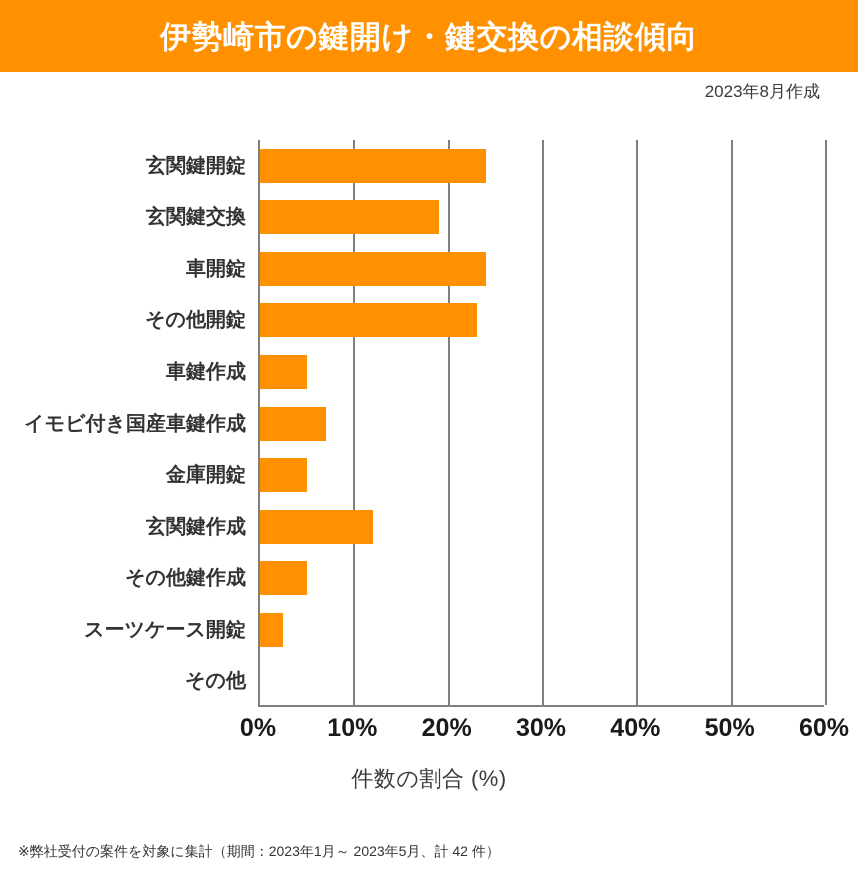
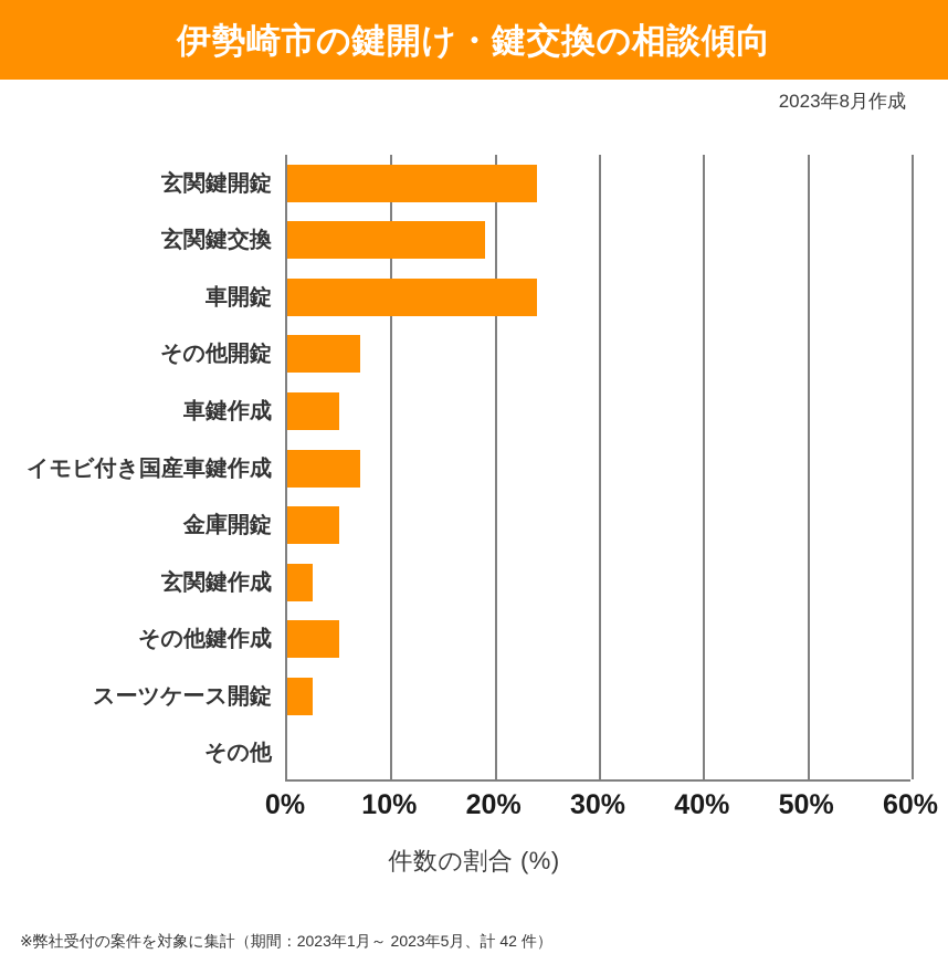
その他開錠: 23% -> 7%
玄関鍵作成: 12% -> 2%
